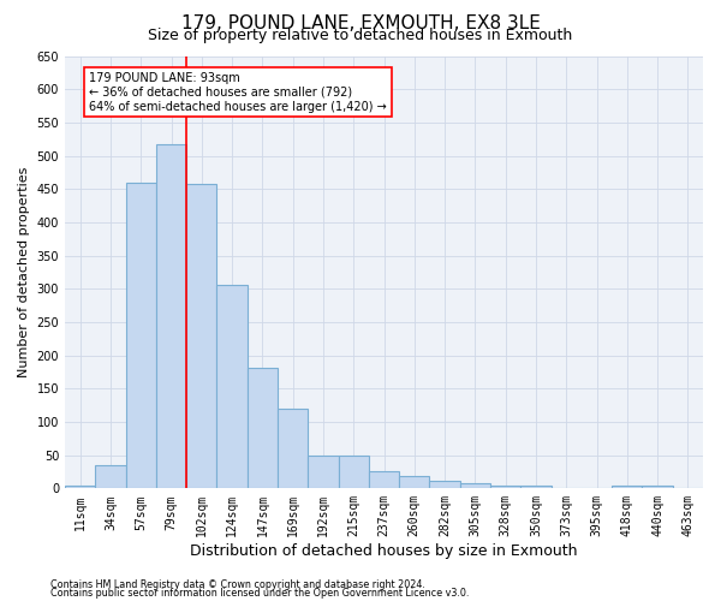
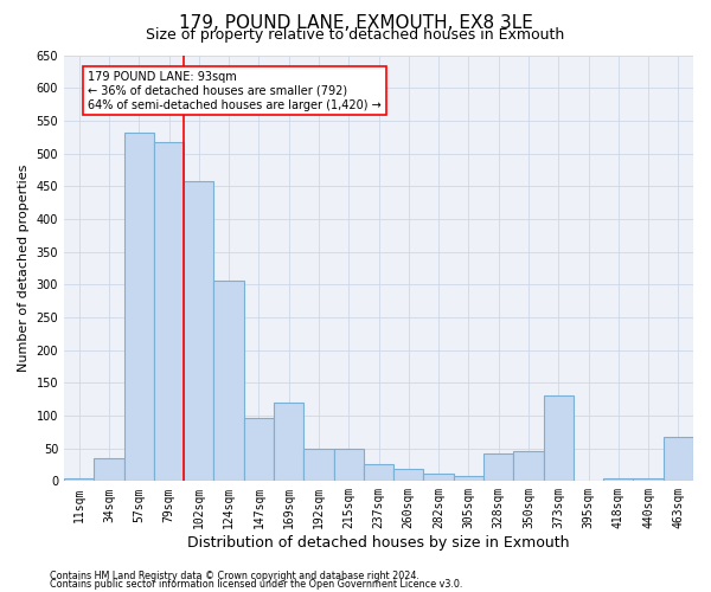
57sqm: 460 -> 532
147sqm: 181 -> 96
328sqm: 4 -> 42
350sqm: 4 -> 46
373sqm: 1 -> 130
463sqm: 1 -> 68
